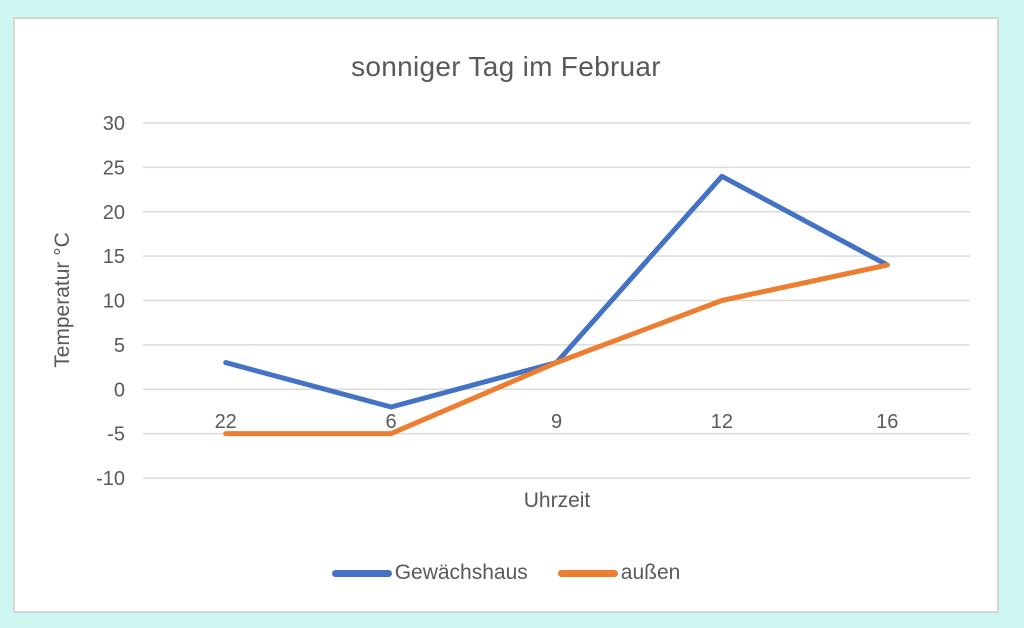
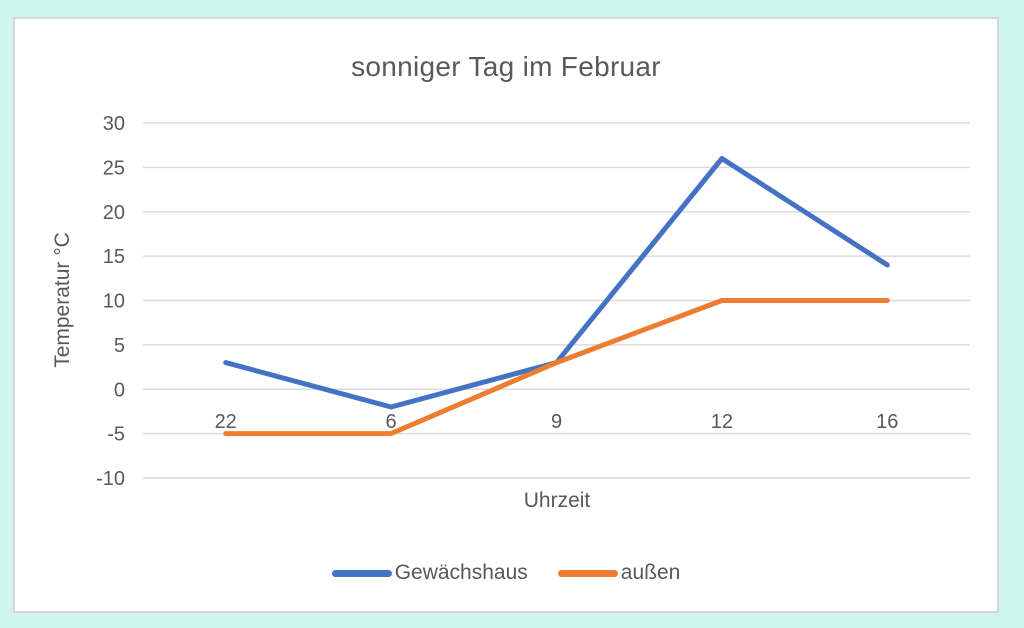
Gewächshaus/12: 24 -> 26
außen/16: 14 -> 10
